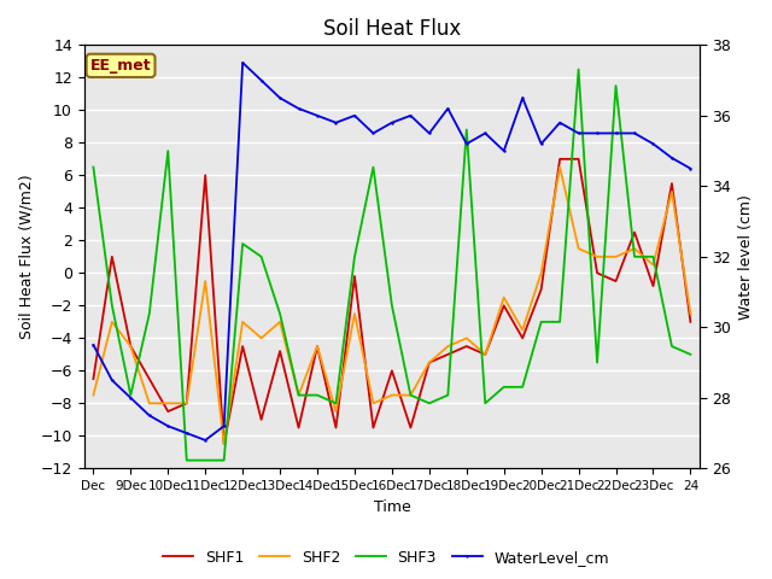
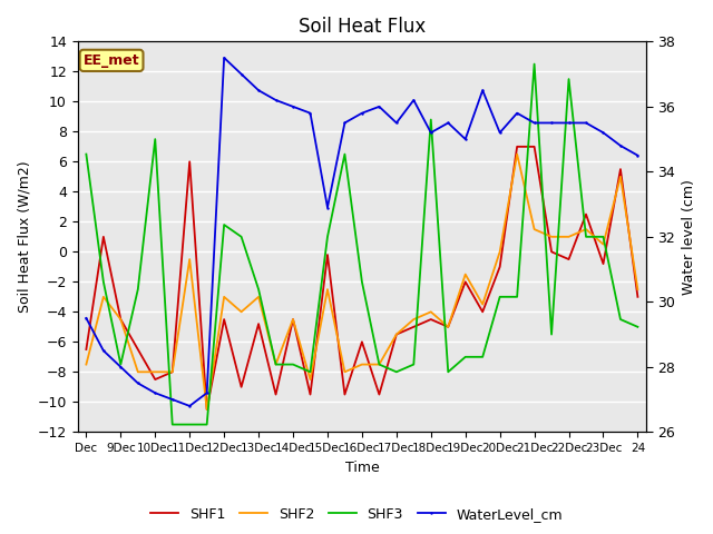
WaterLevel_cm/15Dec: 36.0 -> 32.9
